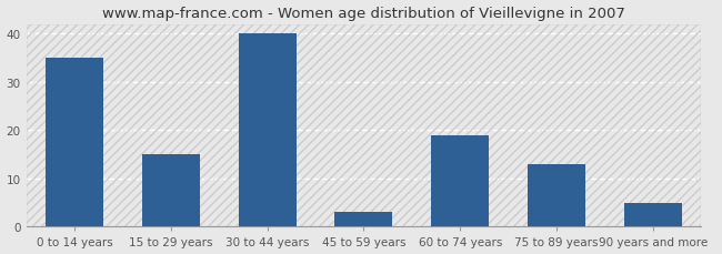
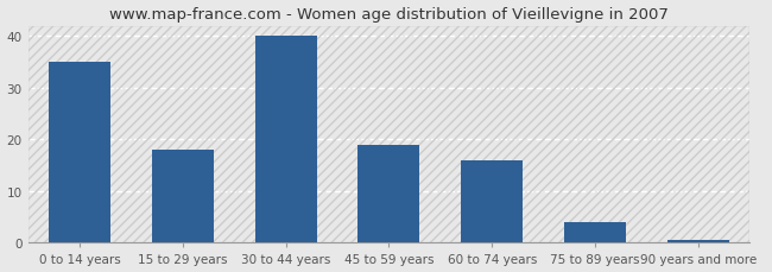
15 to 29 years: 15.0 -> 18.0
45 to 59 years: 3.0 -> 19.0
60 to 74 years: 19.0 -> 16.0
75 to 89 years: 13.0 -> 4.0
90 years and more: 5.0 -> 0.5
